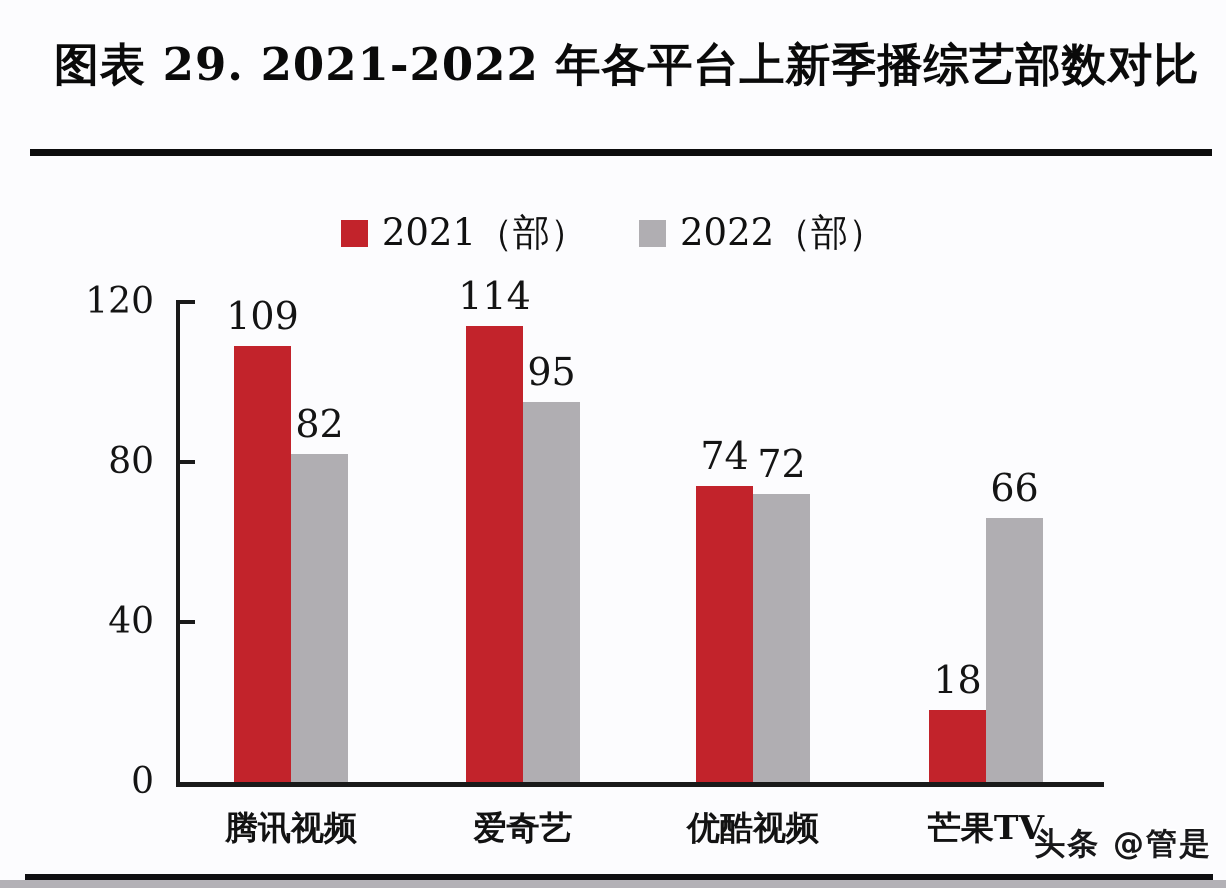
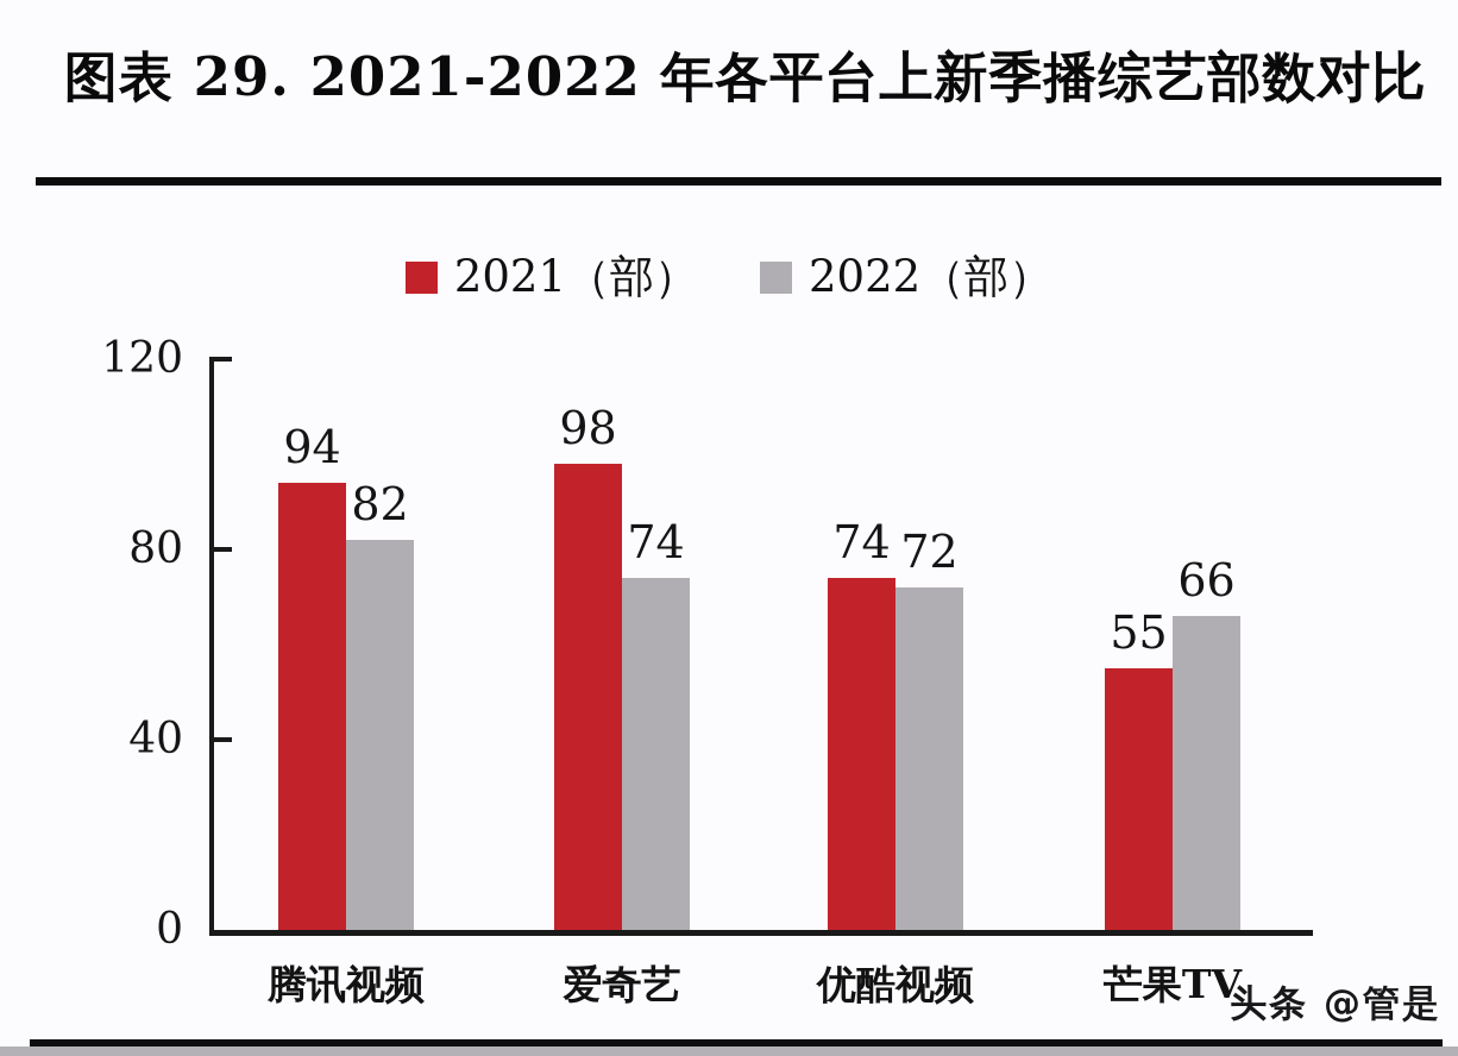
2021（部）/腾讯视频: 109 -> 94
2021（部）/爱奇艺: 114 -> 98
2022（部）/爱奇艺: 95 -> 74
2021（部）/芒果TV: 18 -> 55
